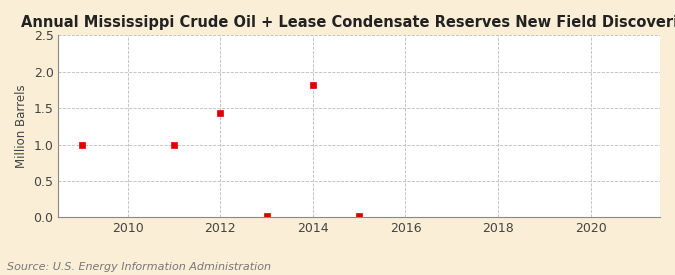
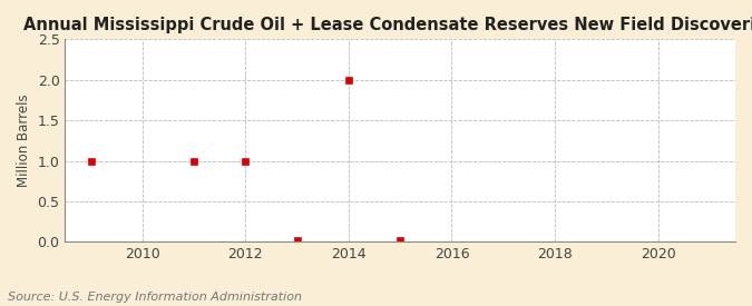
2012: 1.44 -> 1.00
2014: 1.82 -> 2.00
